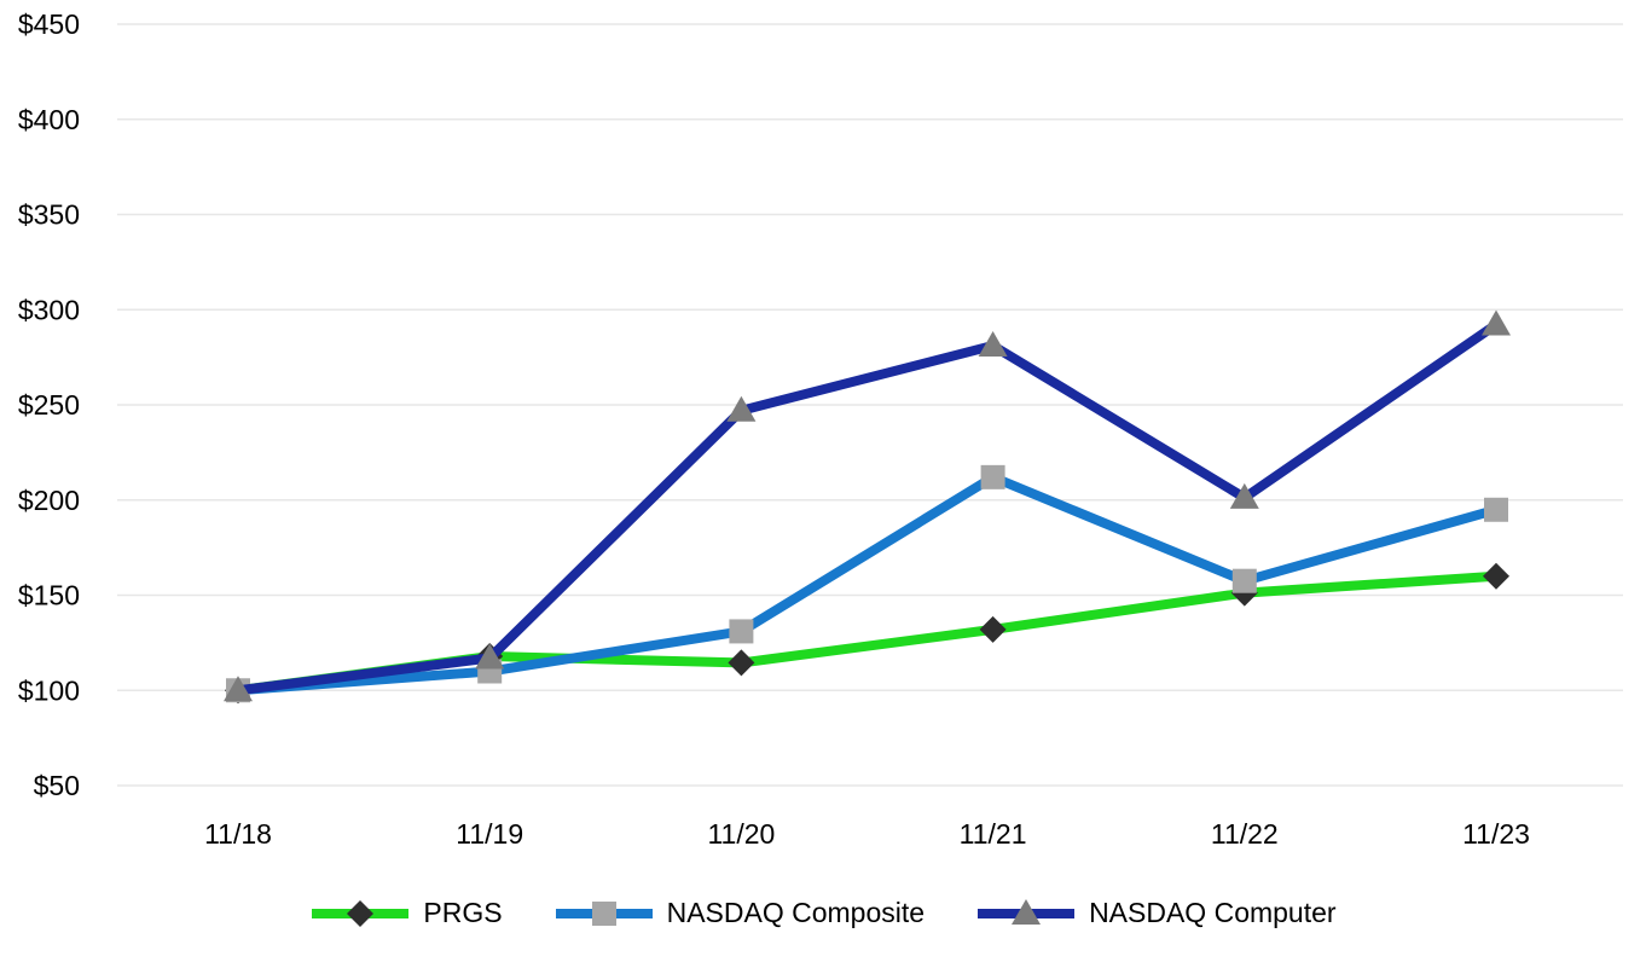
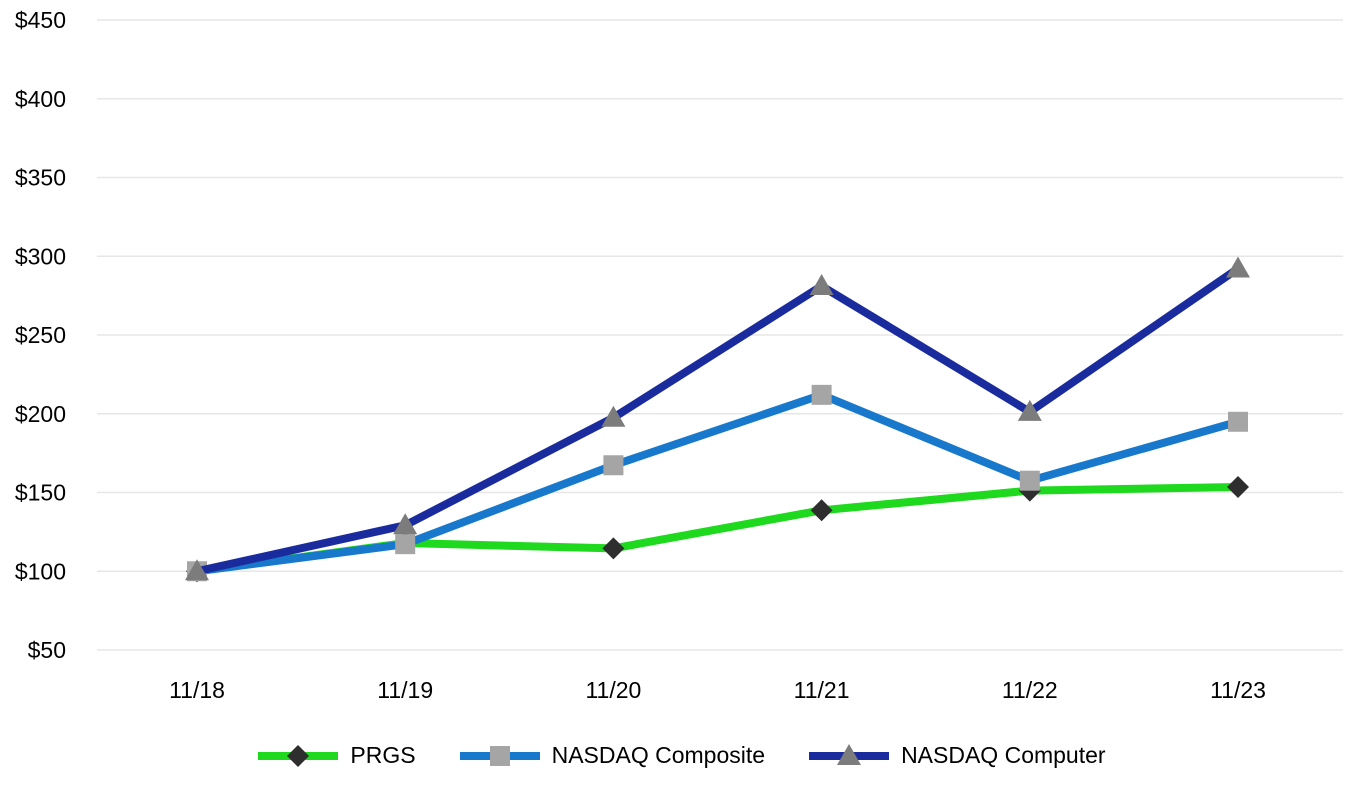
NASDAQ Composite/11/19: $110 -> $117
NASDAQ Computer/11/19: $117 -> $129
NASDAQ Composite/11/20: $131 -> $167
NASDAQ Computer/11/20: $247 -> $198
PRGS/11/21: $132 -> $139
PRGS/11/23: $160 -> $154
